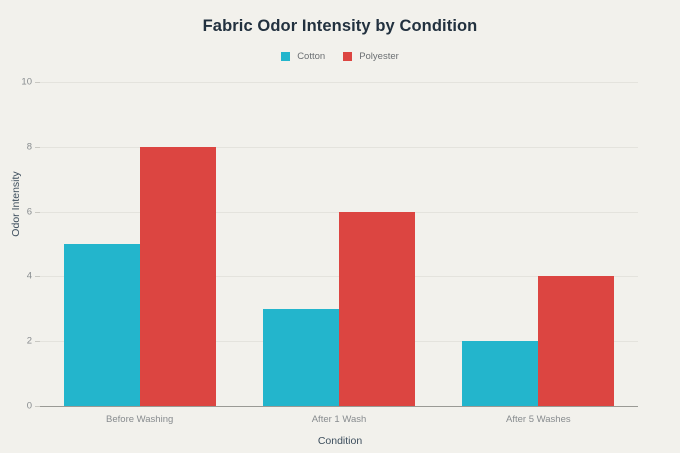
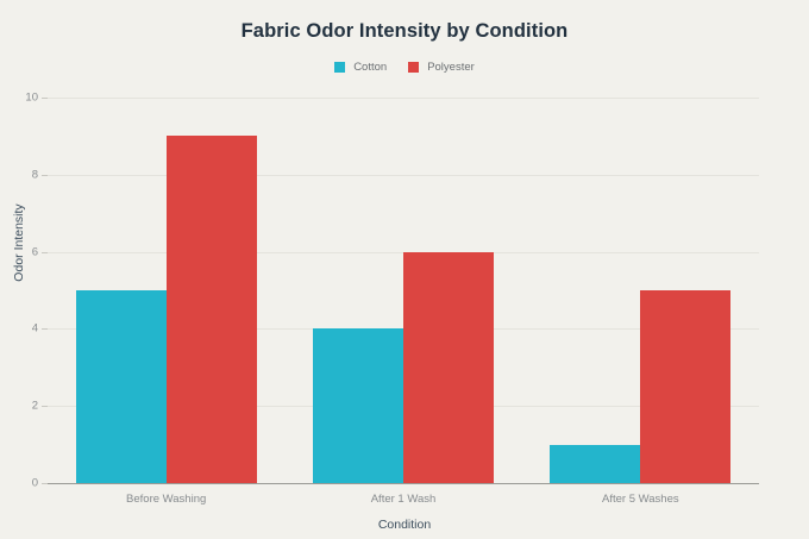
Polyester/Before Washing: 8 -> 9
Cotton/After 1 Wash: 3 -> 4
Cotton/After 5 Washes: 2 -> 1
Polyester/After 5 Washes: 4 -> 5
